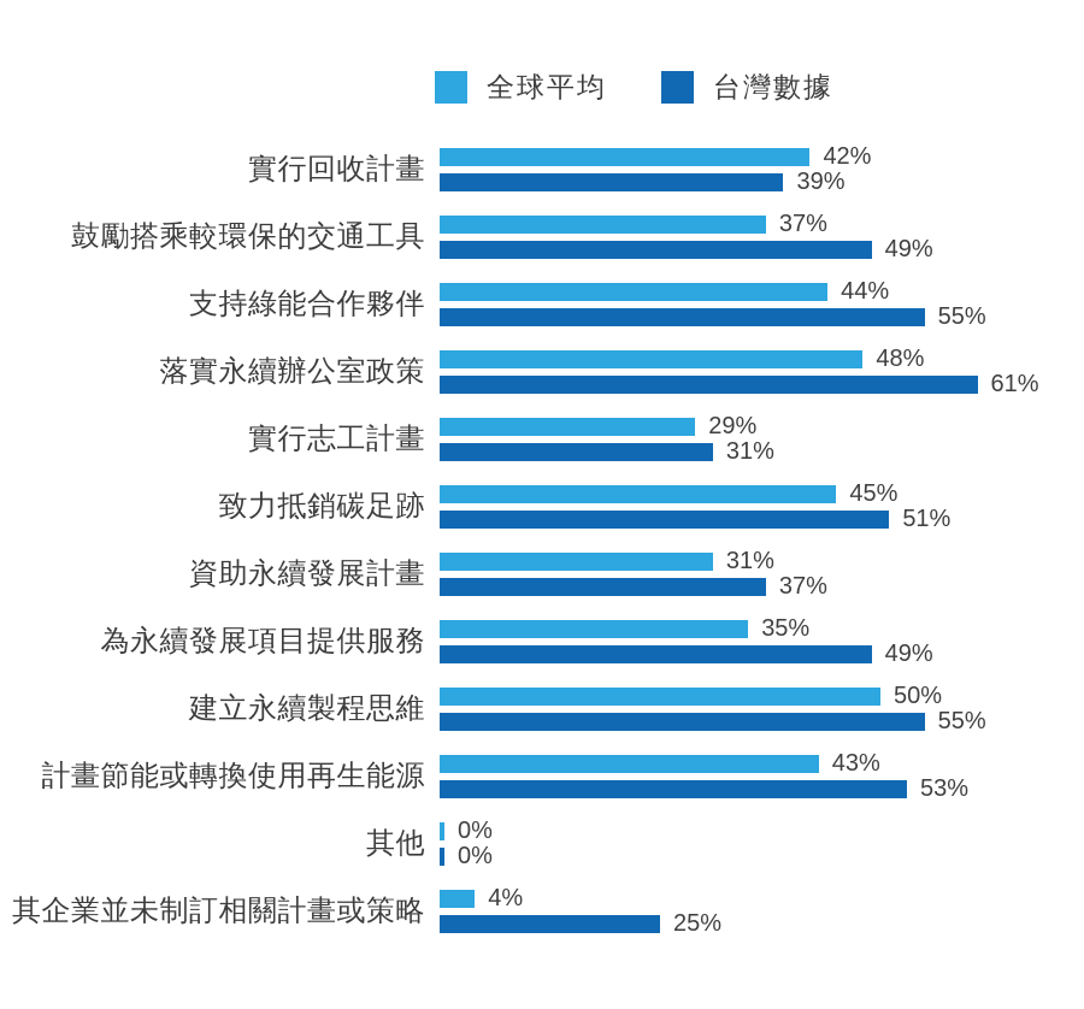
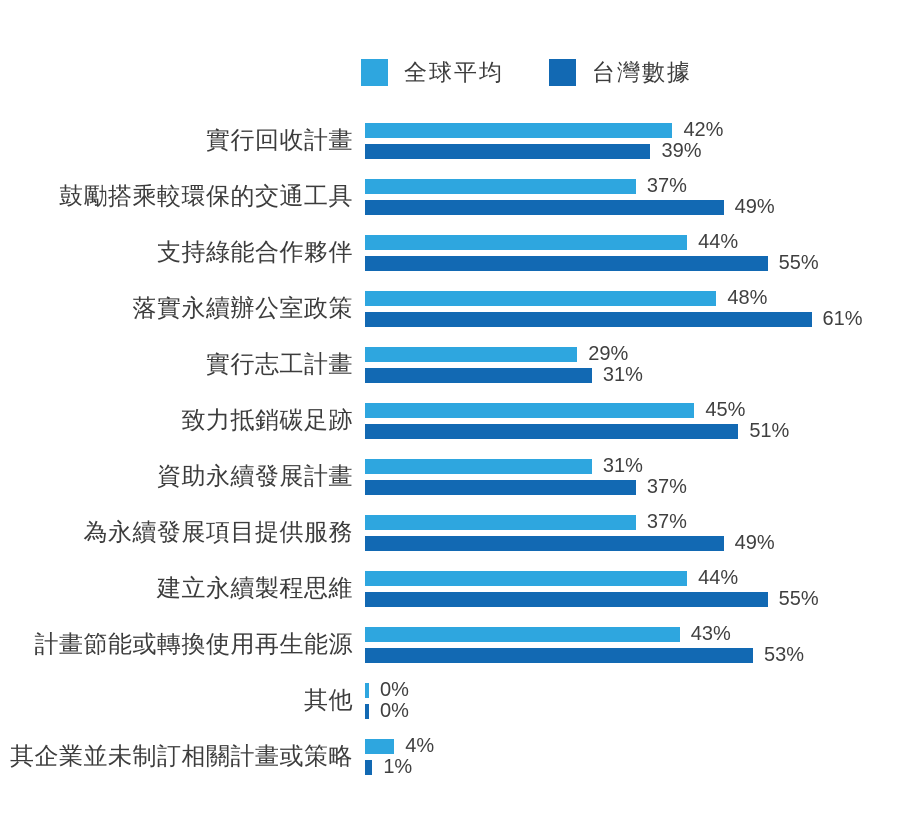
全球平均/為永續發展項目提供服務: 35% -> 37%
全球平均/建立永續製程思維: 50% -> 44%
台灣數據/其企業並未制訂相關計畫或策略: 25% -> 1%
